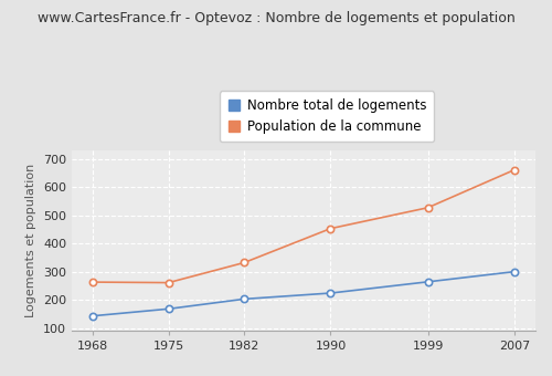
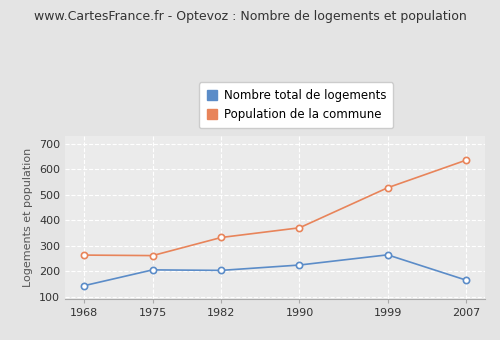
Nombre total de logements/1975: 168 -> 205
Population de la commune/1990: 453 -> 370
Nombre total de logements/2007: 300 -> 165
Population de la commune/2007: 661 -> 635
